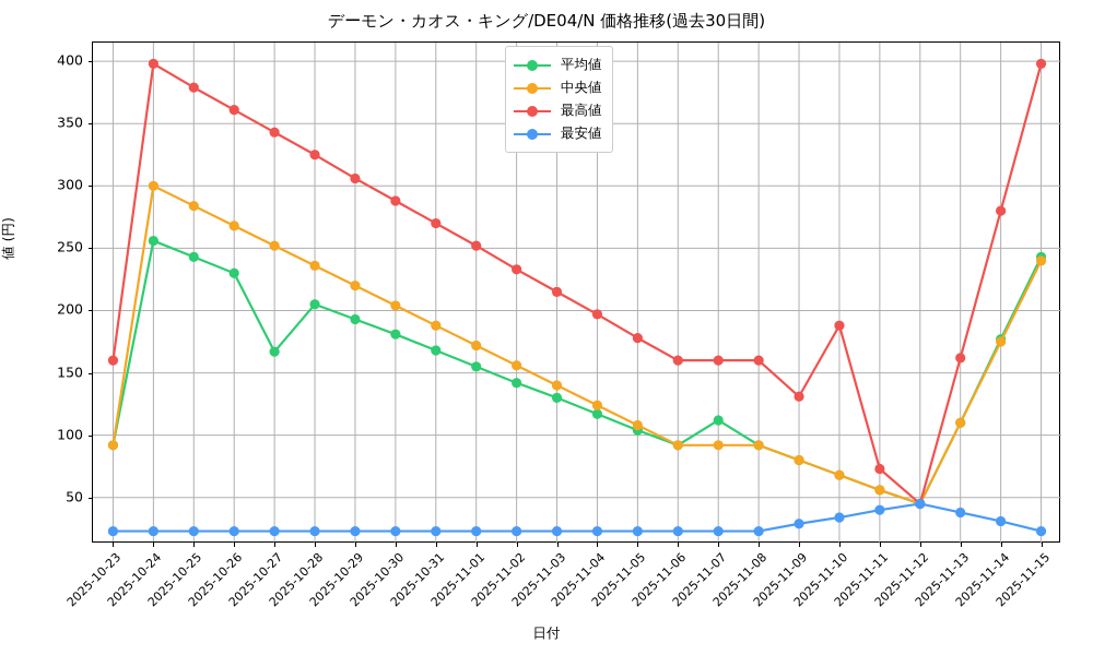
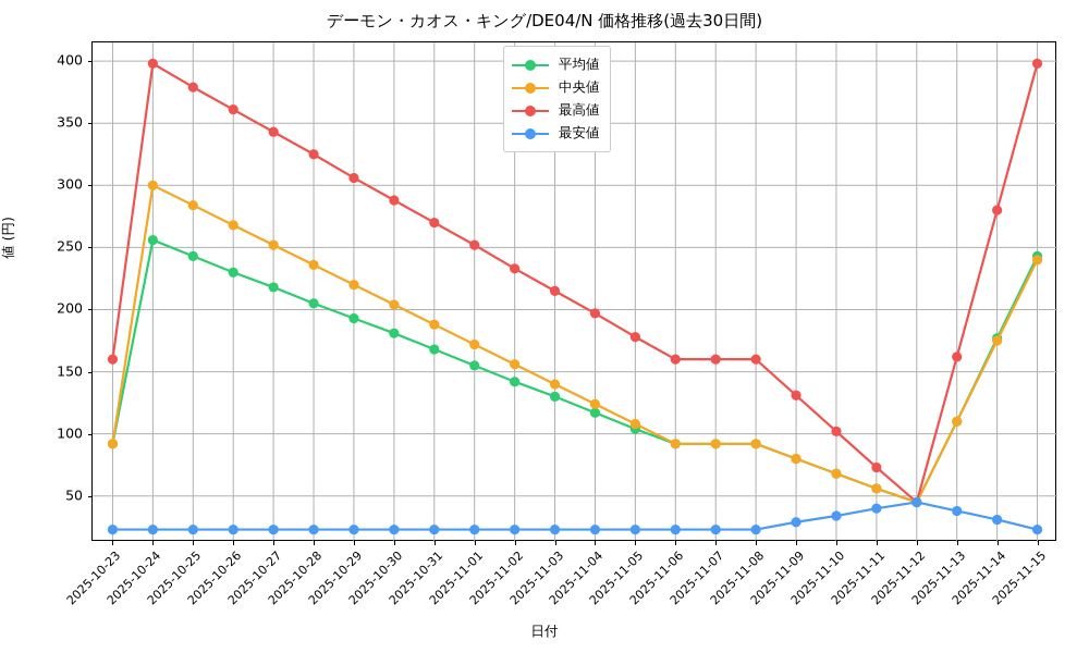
平均値/2025-10-27: 167 -> 218
平均値/2025-11-07: 112 -> 92
最高値/2025-11-10: 188 -> 102
